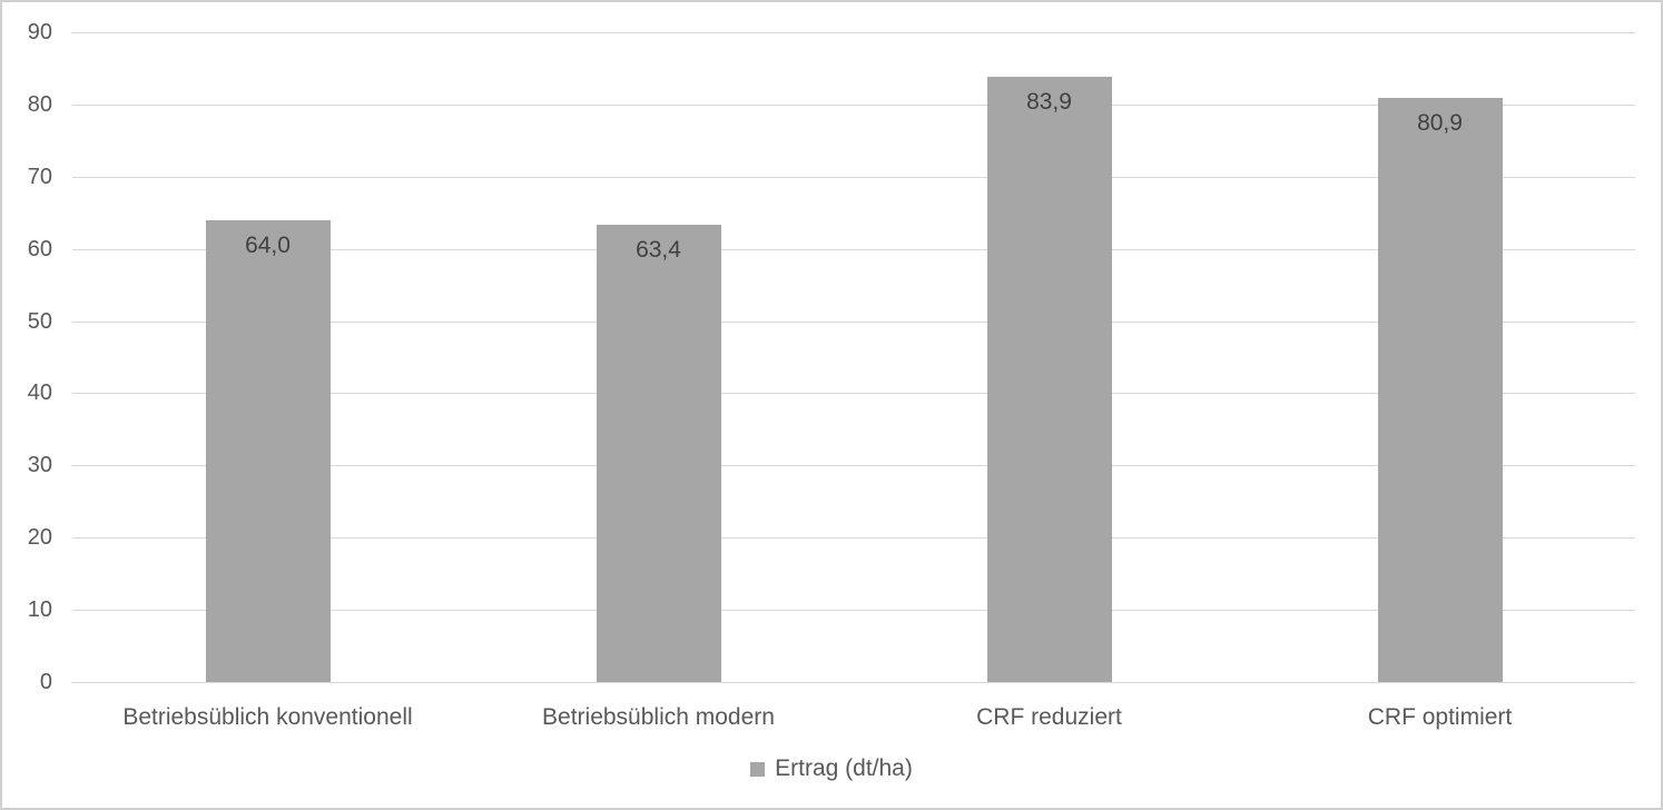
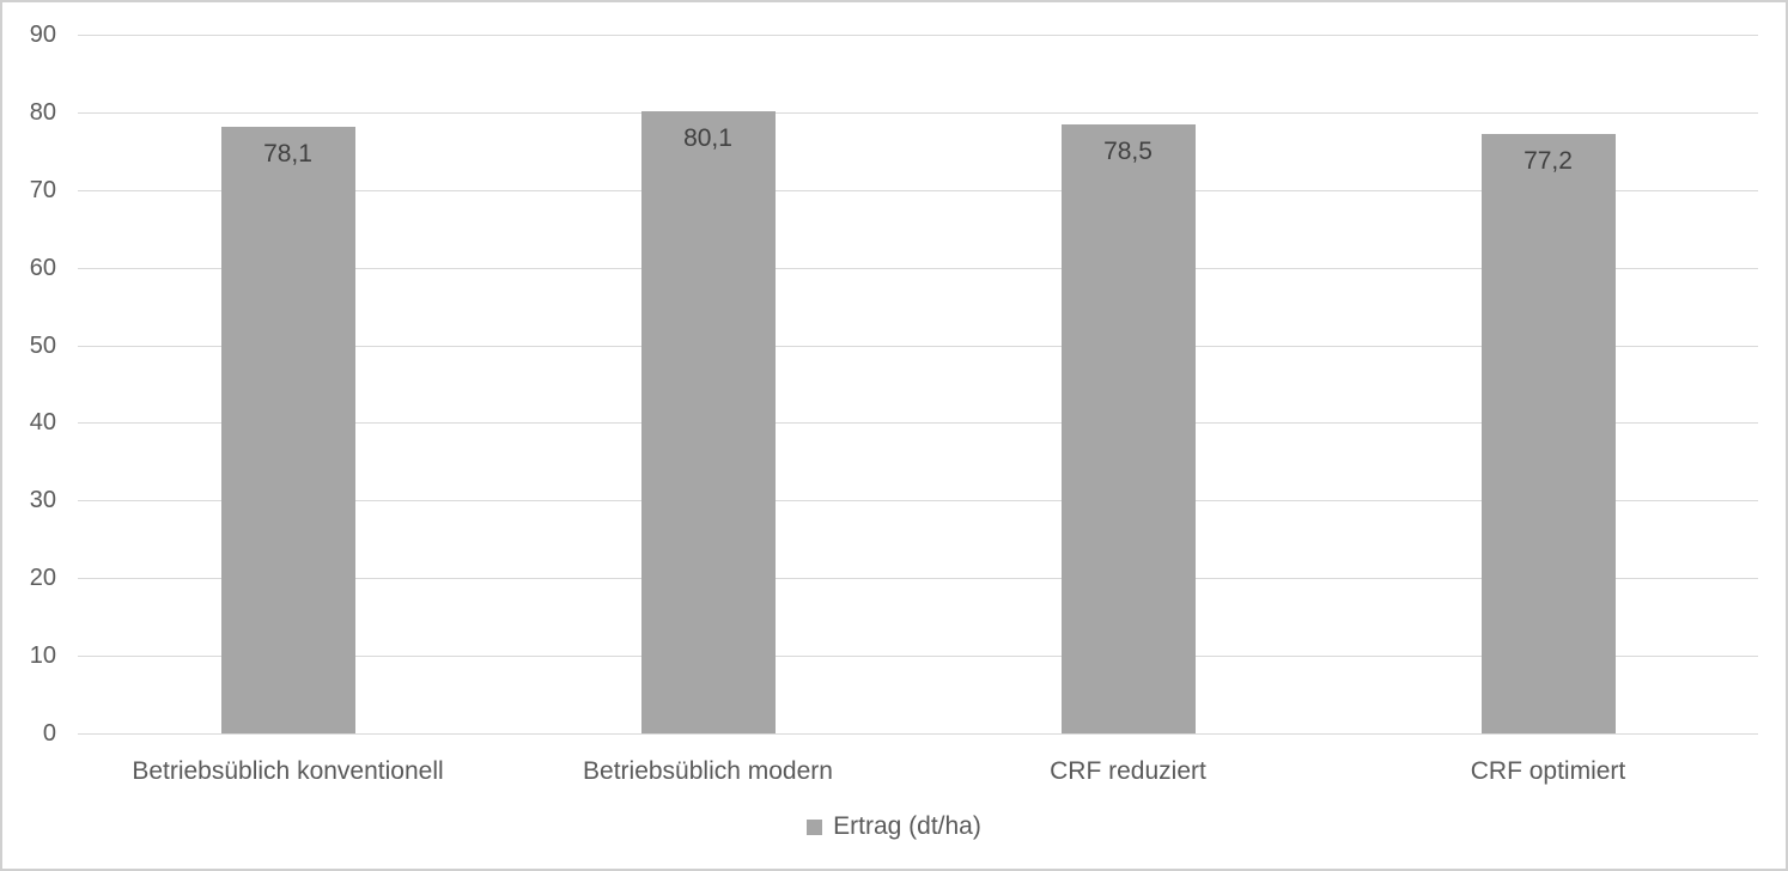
Betriebsüblich konventionell: 64,0 -> 78,1
Betriebsüblich modern: 63,4 -> 80,1
CRF reduziert: 83,9 -> 78,5
CRF optimiert: 80,9 -> 77,2
